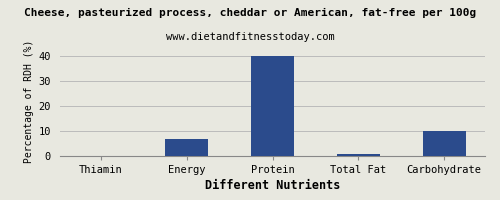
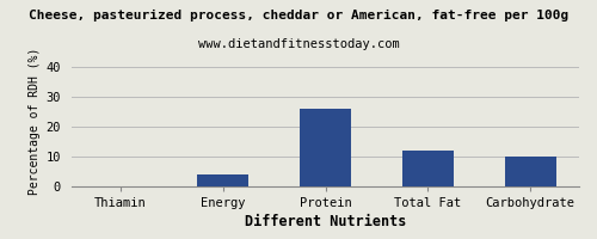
Energy: 7 -> 4
Protein: 40 -> 26
Total Fat: 1 -> 12
